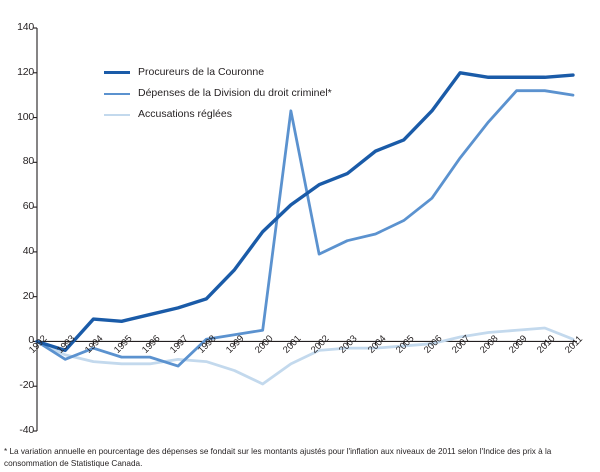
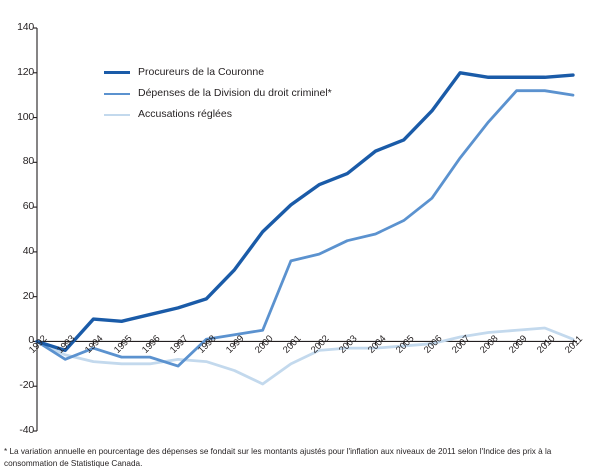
Dépenses de la Division du droit criminel*/2001: 103 -> 36
